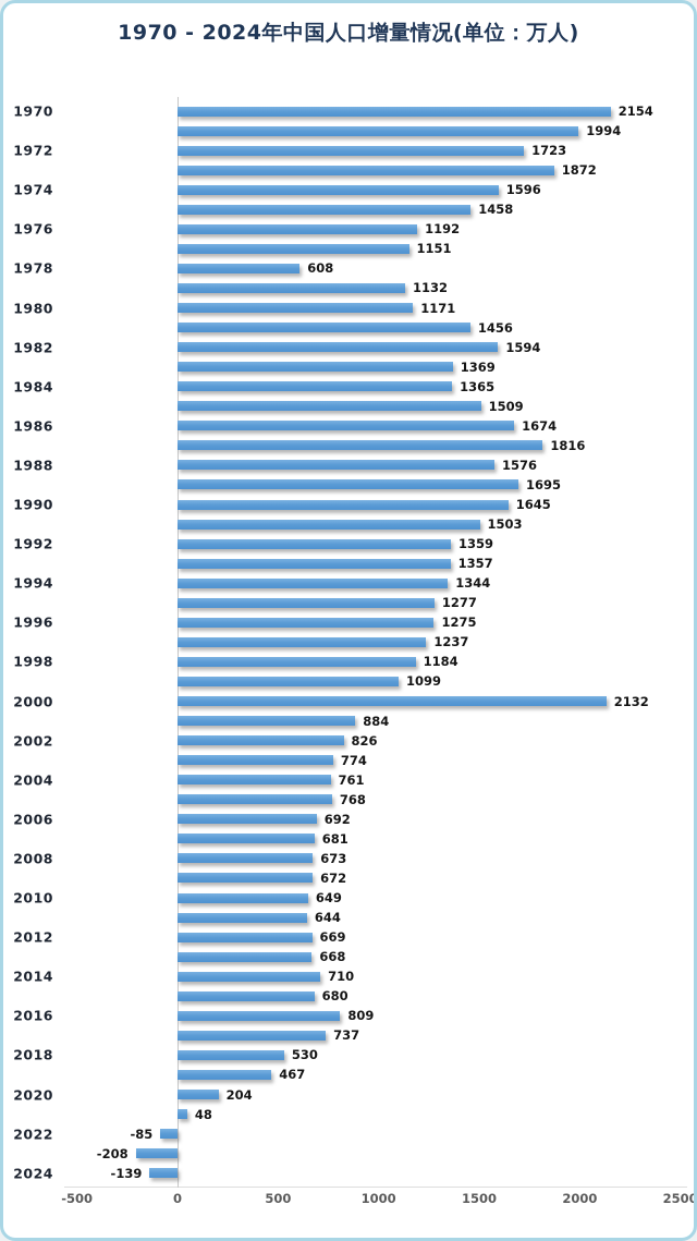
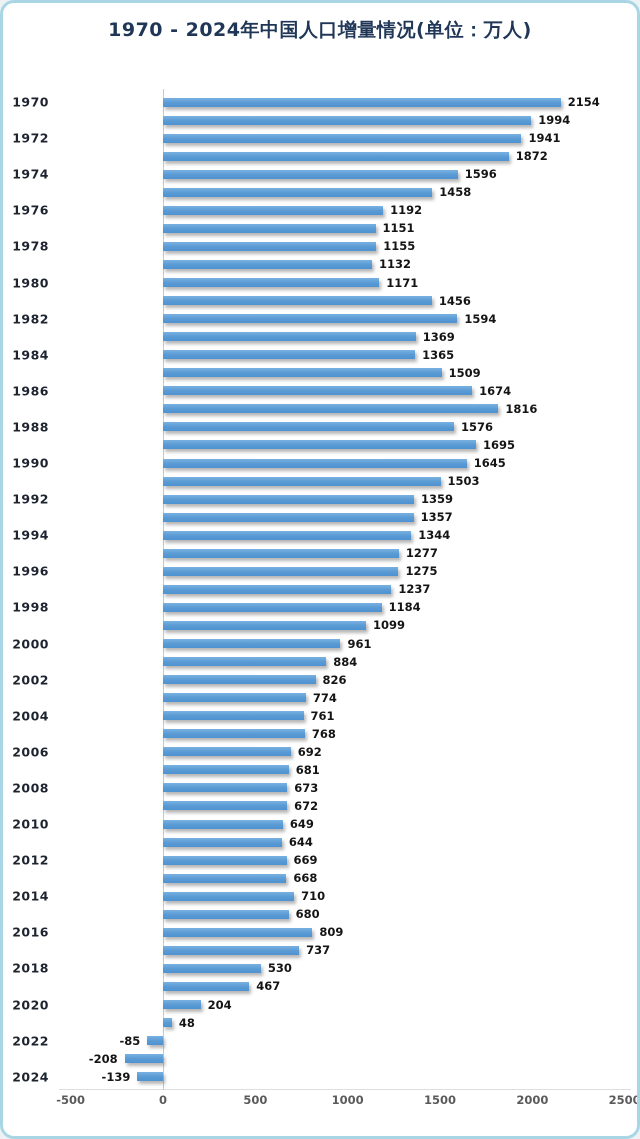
1972: 1723 -> 1941
1978: 608 -> 1155
2000: 2132 -> 961
